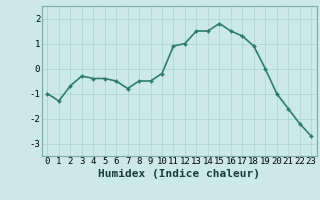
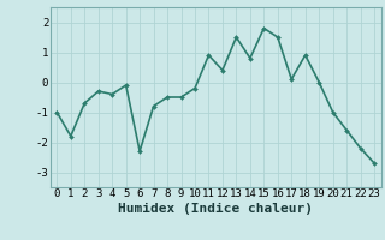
1: -1.3 -> -1.8
5: -0.4 -> -0.1
6: -0.5 -> -2.3
12: 1.0 -> 0.4
14: 1.5 -> 0.8
17: 1.3 -> 0.1
